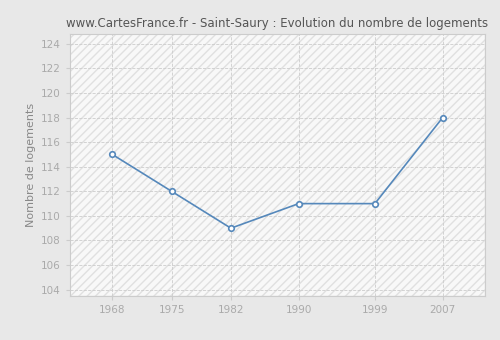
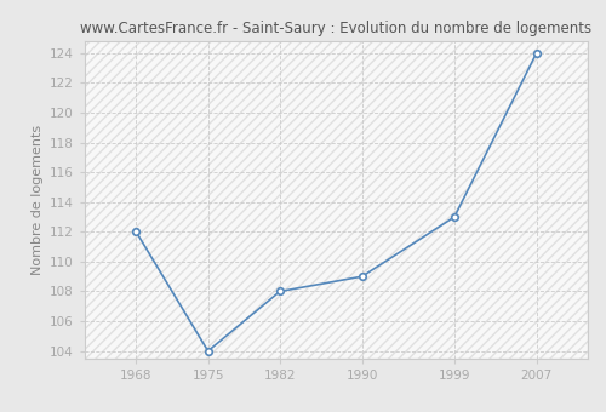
1968: 115 -> 112
1975: 112 -> 104
1982: 109 -> 108
1990: 111 -> 109
1999: 111 -> 113
2007: 118 -> 124
